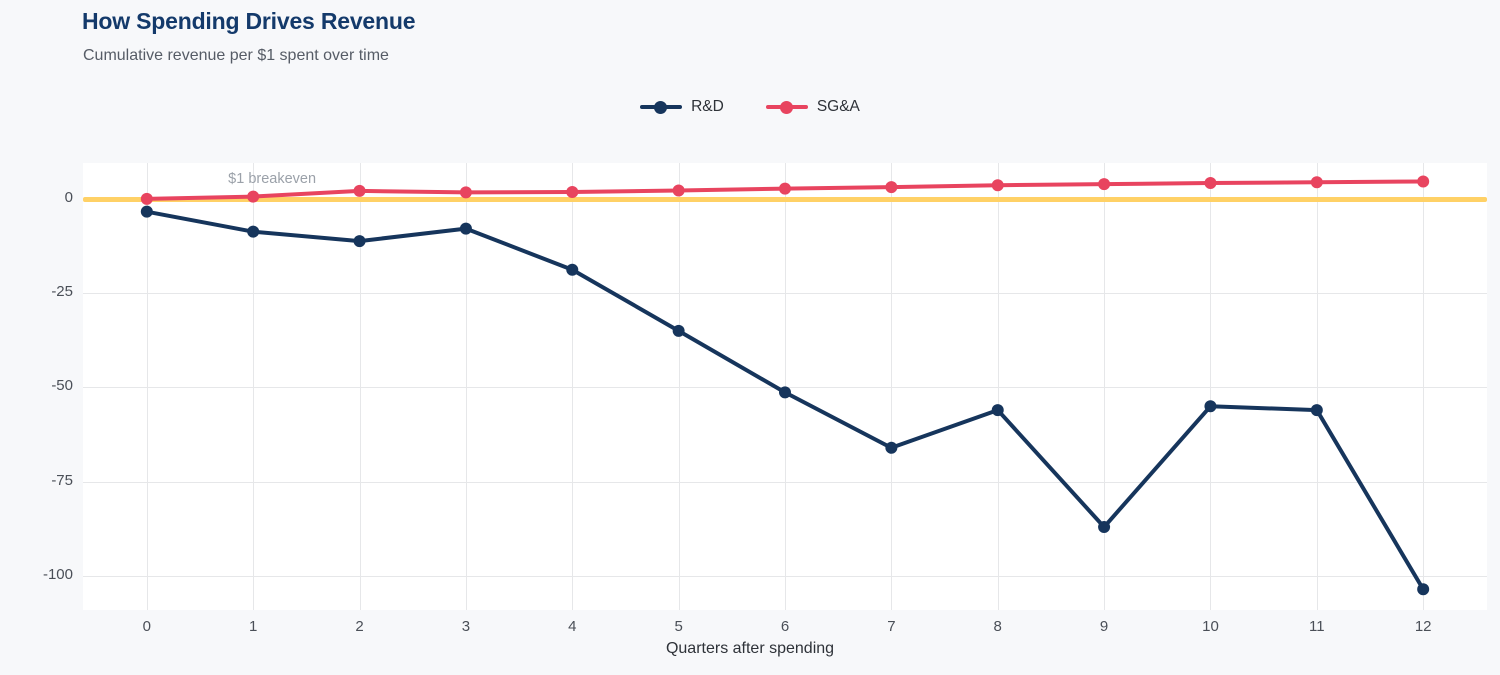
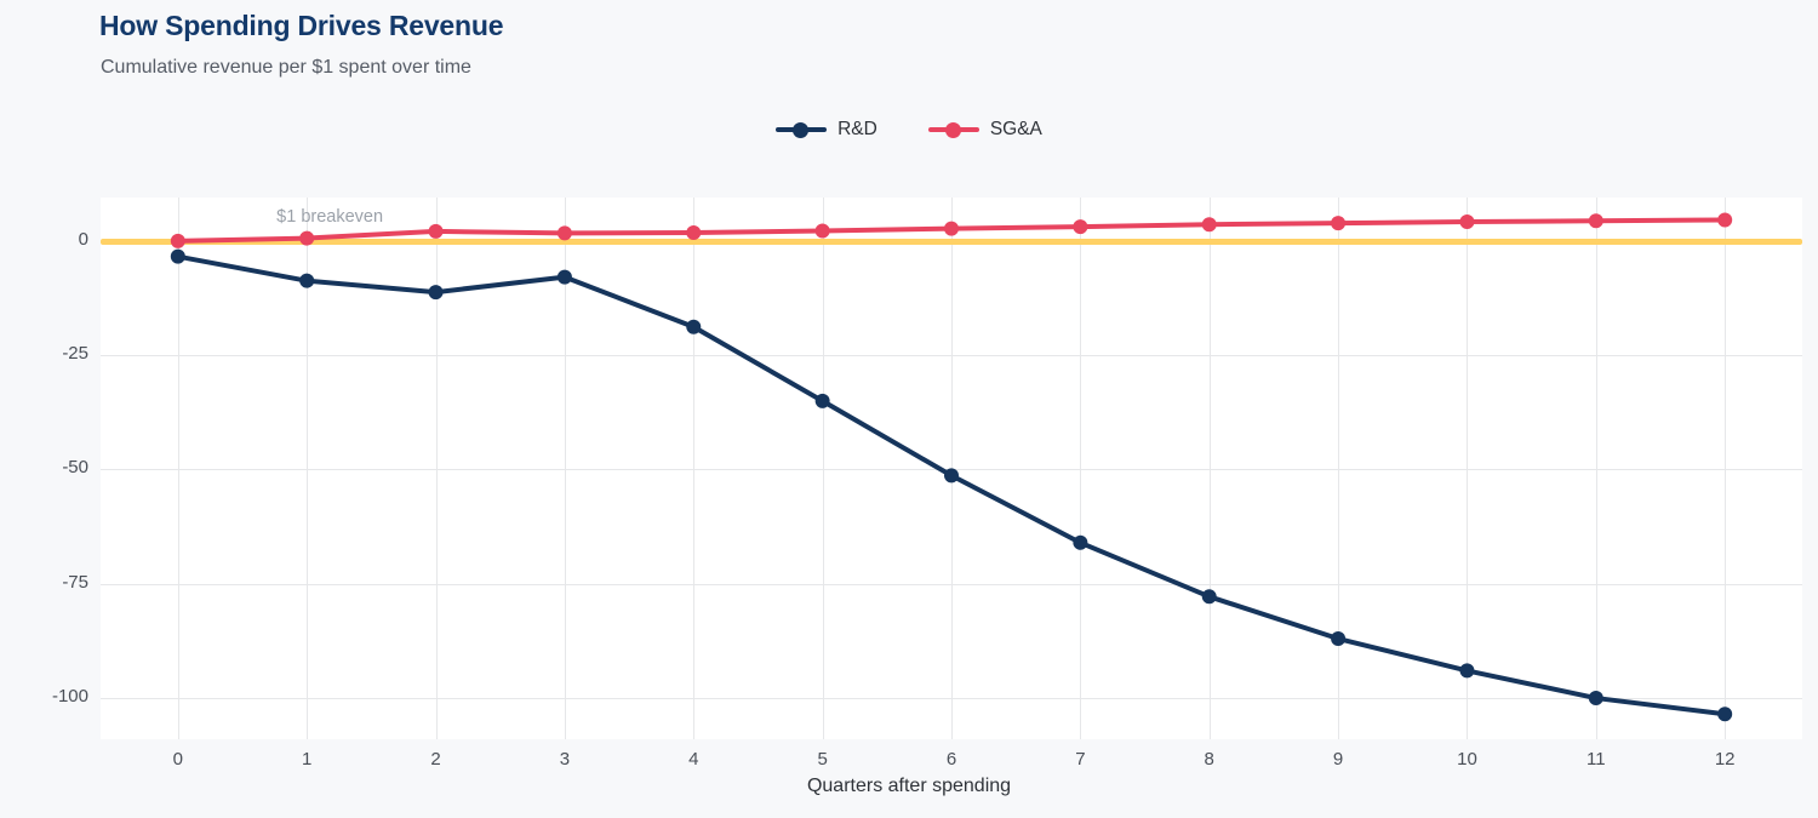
R&D/8: -56 -> -78
R&D/10: -55 -> -94
R&D/11: -56 -> -100
